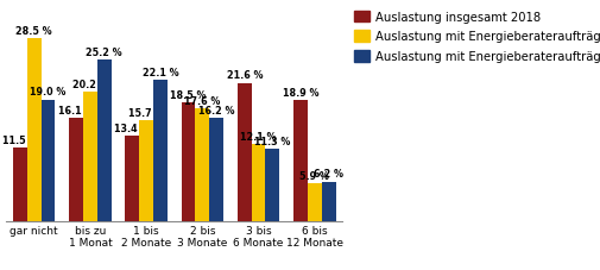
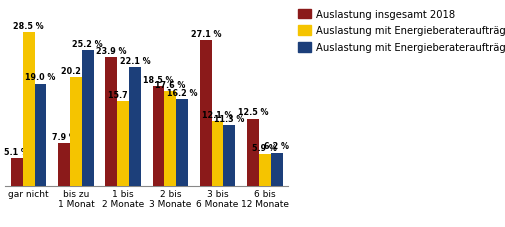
Auslastung insgesamt 2018/gar nicht: 11.5 -> 5.1
Auslastung insgesamt 2018/bis zu 1 Monat: 16.1 -> 7.9
Auslastung insgesamt 2018/1 bis 2 Monate: 13.4 -> 23.9
Auslastung insgesamt 2018/3 bis 6 Monate: 21.6 -> 27.1
Auslastung insgesamt 2018/6 bis 12 Monate: 18.9 -> 12.5
